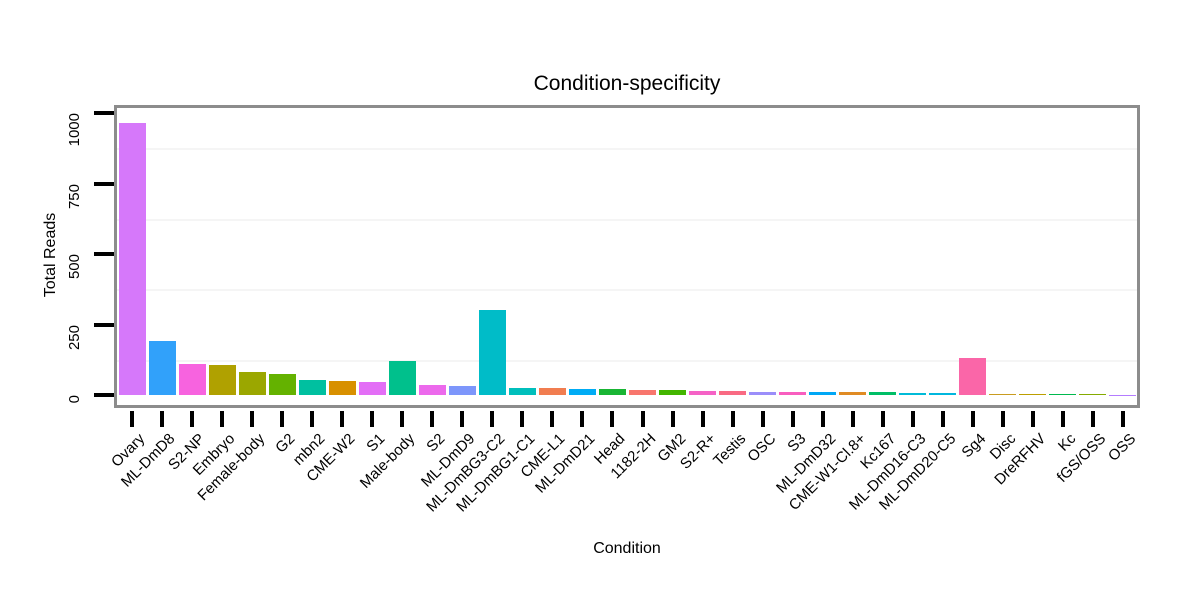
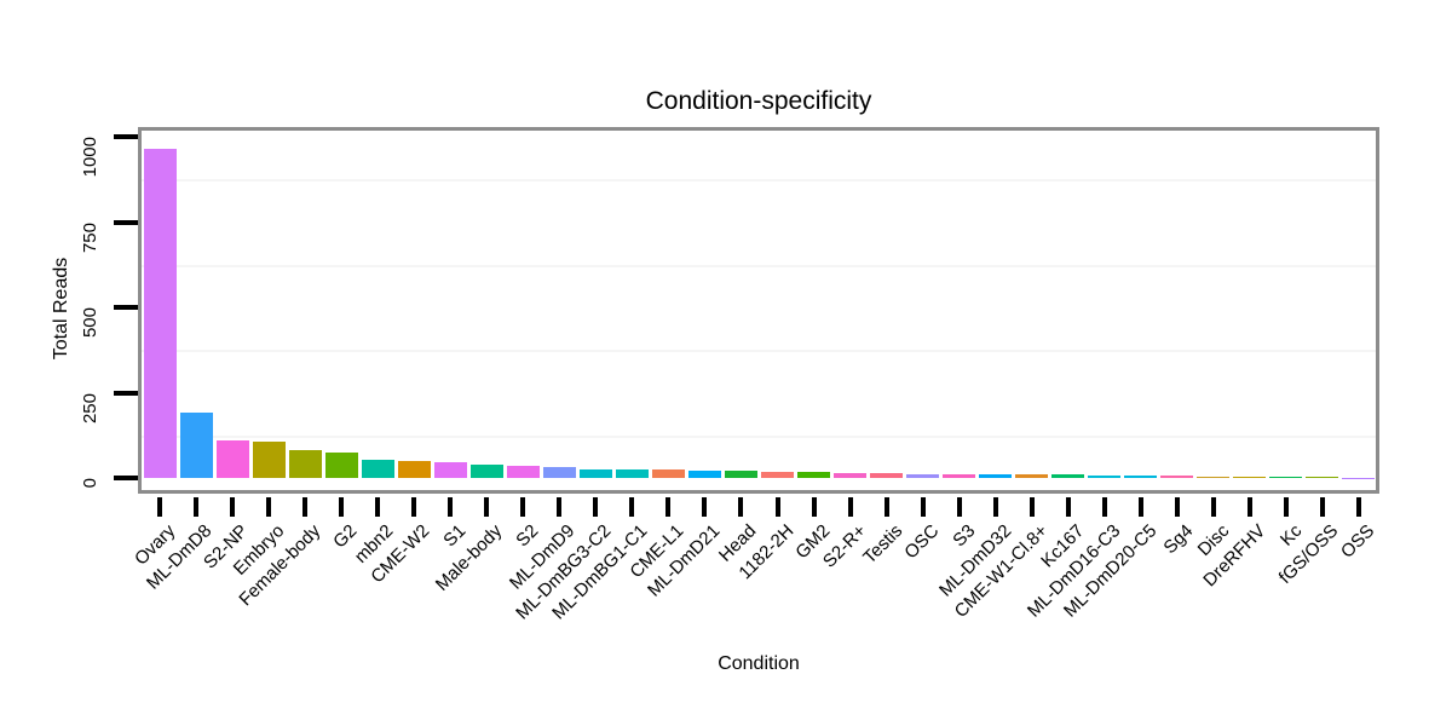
Male-body: 120 -> 40
ML-DmBG3-C2: 300 -> 30
Sg4: 130 -> 10
